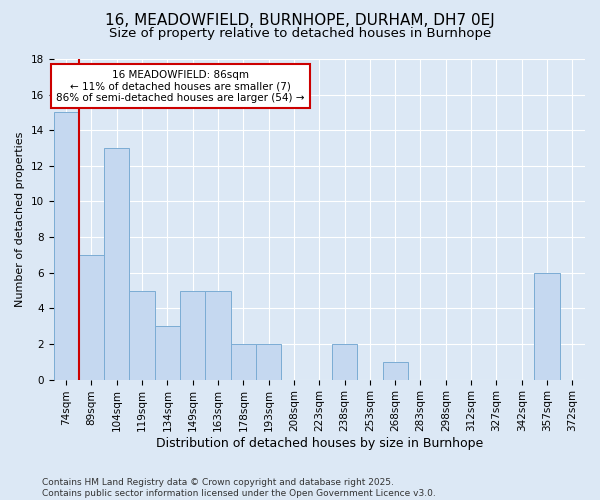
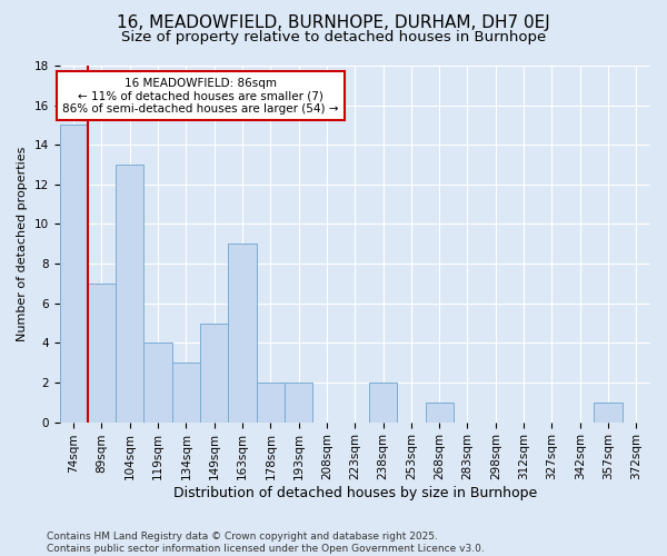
119sqm: 5 -> 4
163sqm: 5 -> 9
357sqm: 6 -> 1
